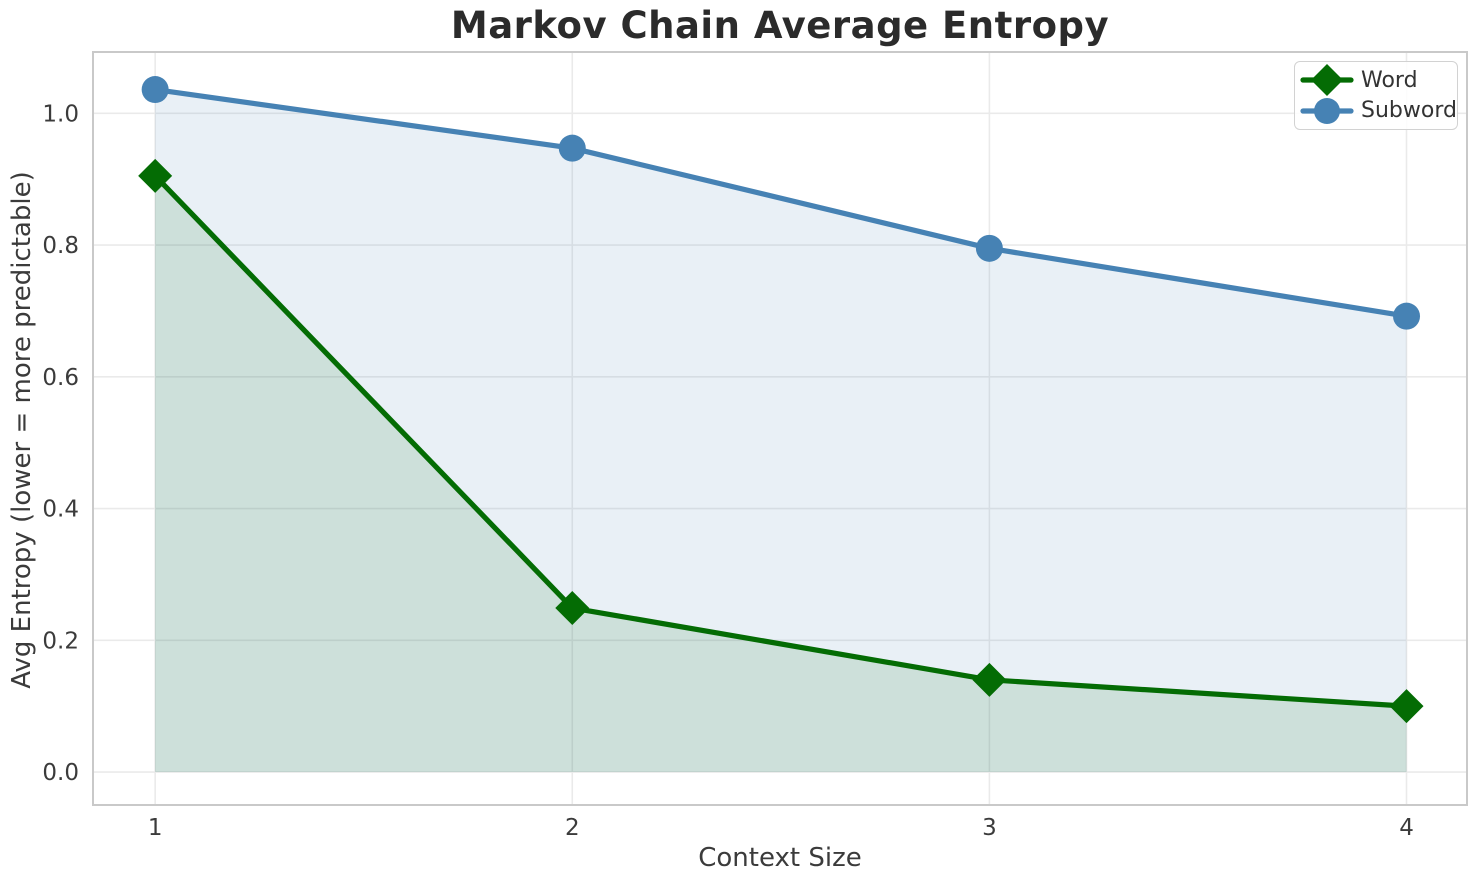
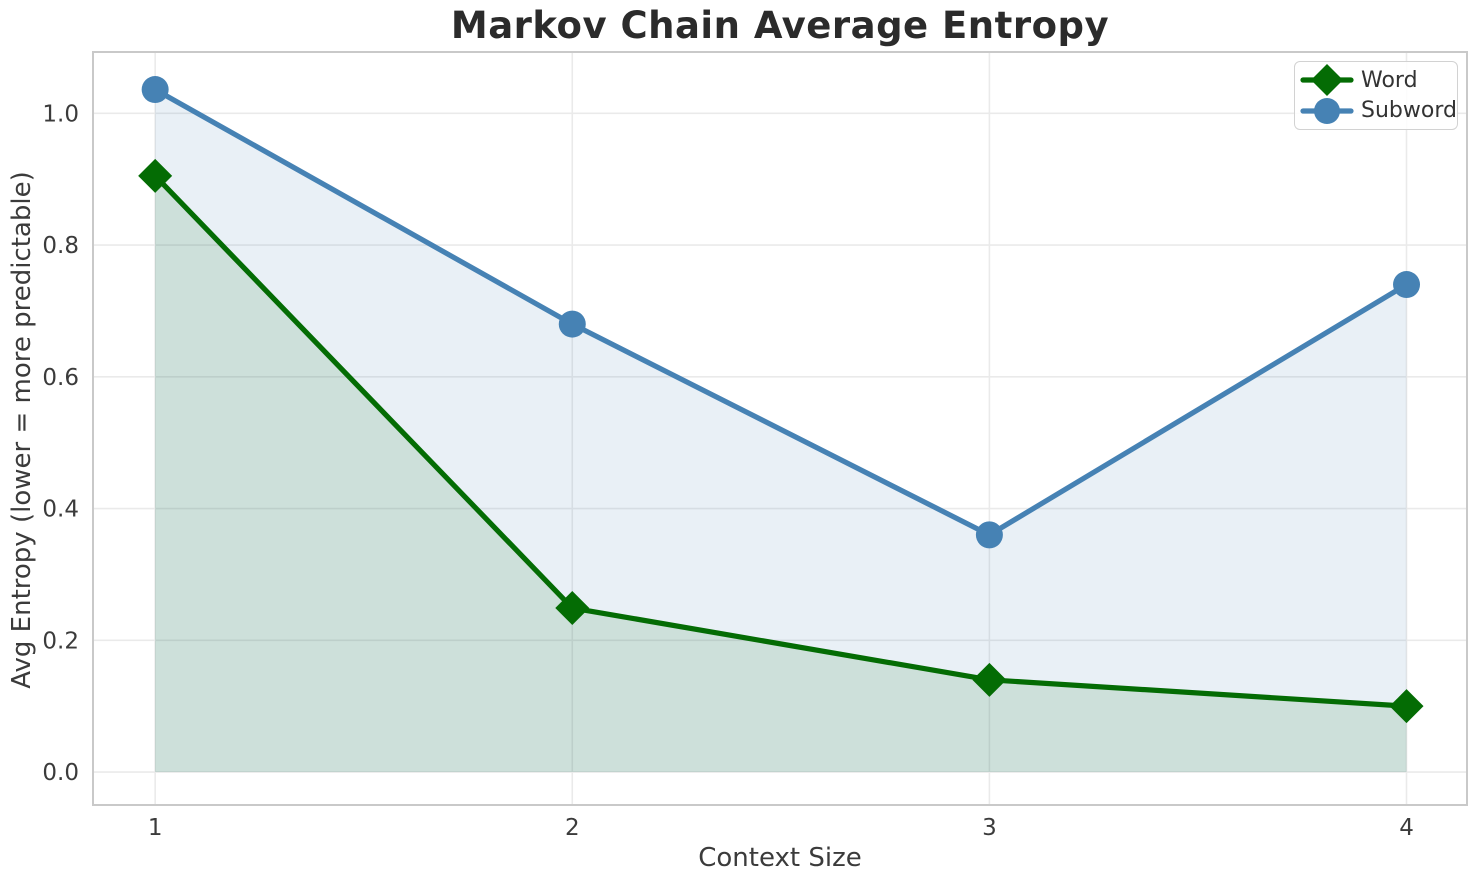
Subword/2: 0.95 -> 0.68
Subword/3: 0.80 -> 0.36
Subword/4: 0.69 -> 0.74
